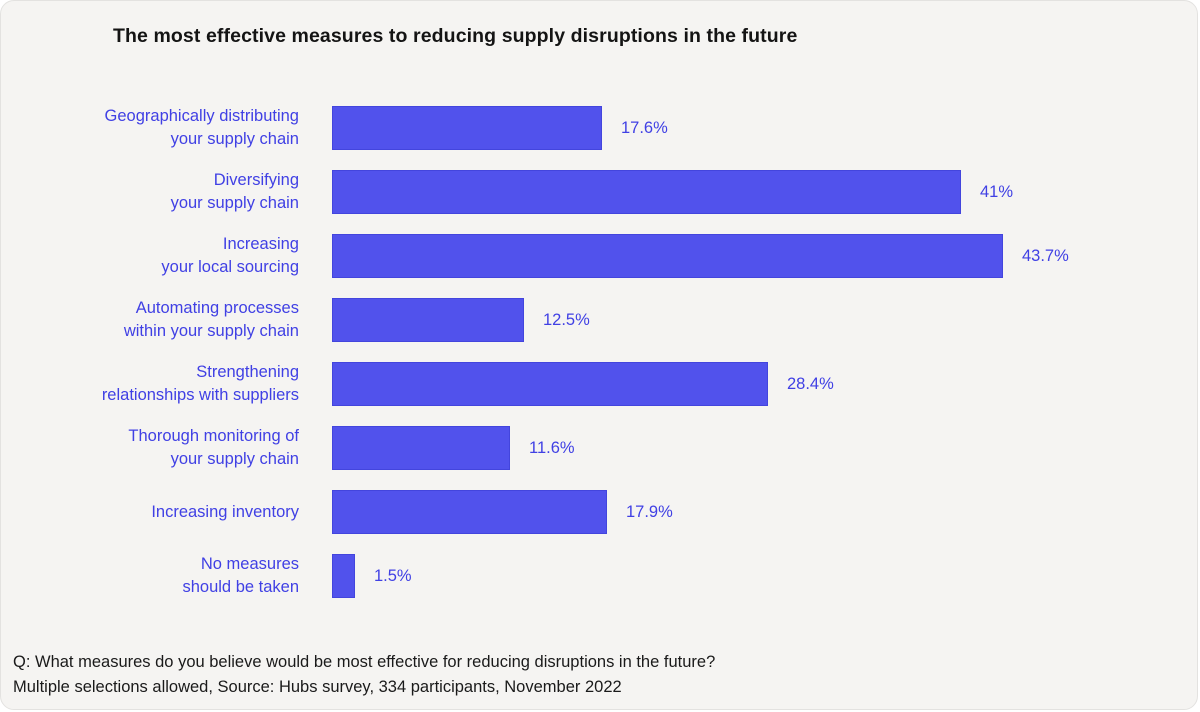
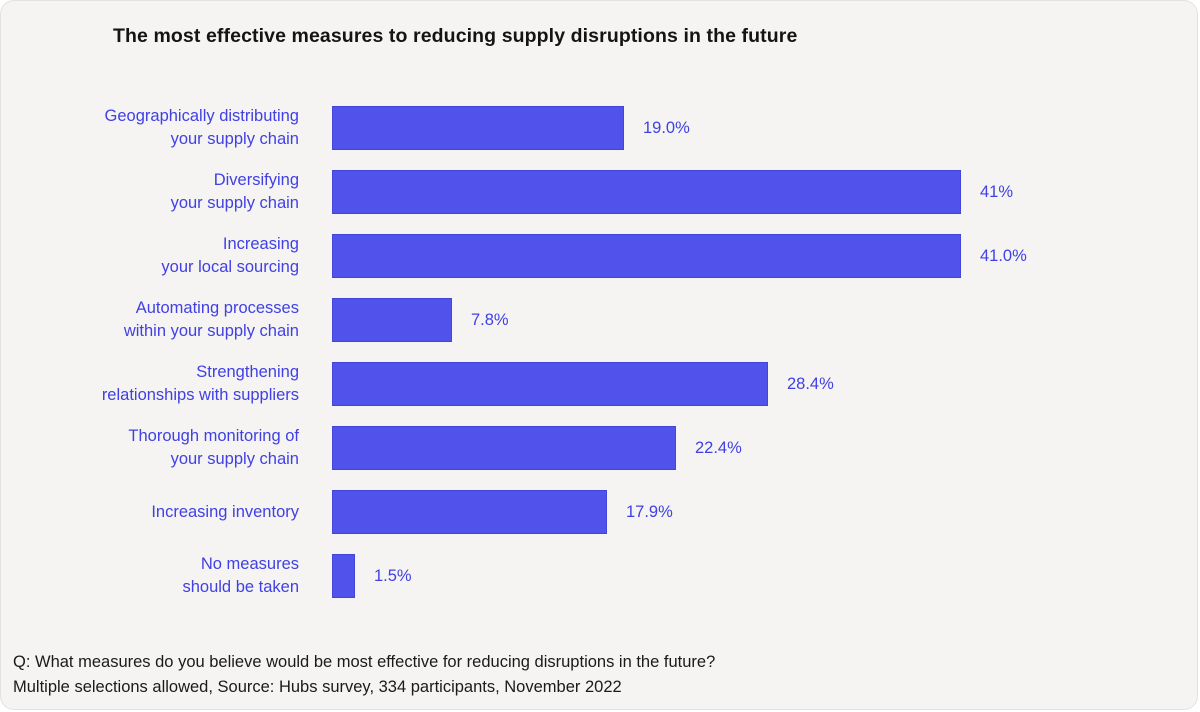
Geographically distributing your supply chain: 17.6% -> 19.0%
Increasing your local sourcing: 43.7% -> 41.0%
Automating processes within your supply chain: 12.5% -> 7.8%
Thorough monitoring of your supply chain: 11.6% -> 22.4%
